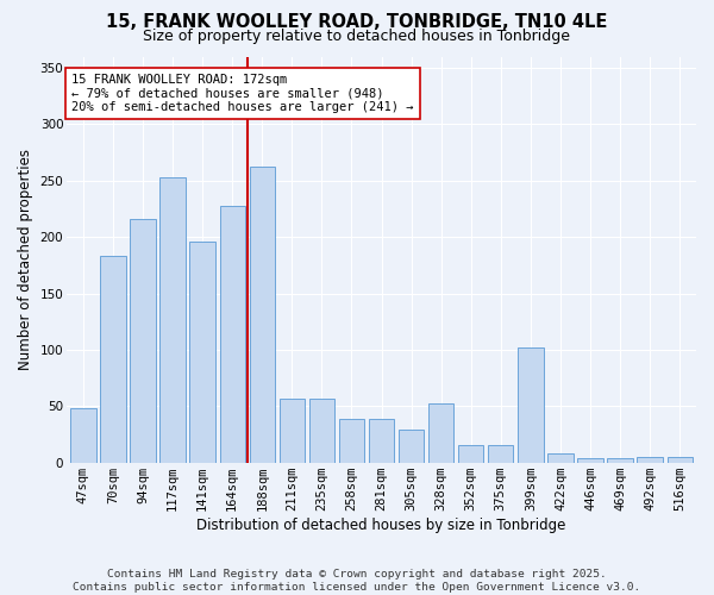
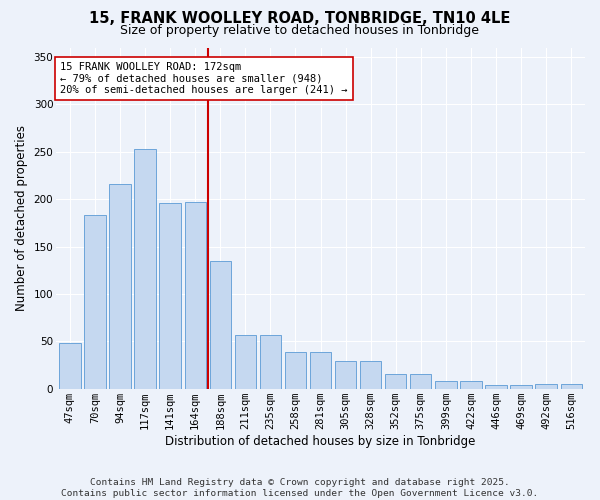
164sqm: 228 -> 197
188sqm: 262 -> 135
328sqm: 52 -> 29
399sqm: 102 -> 8
